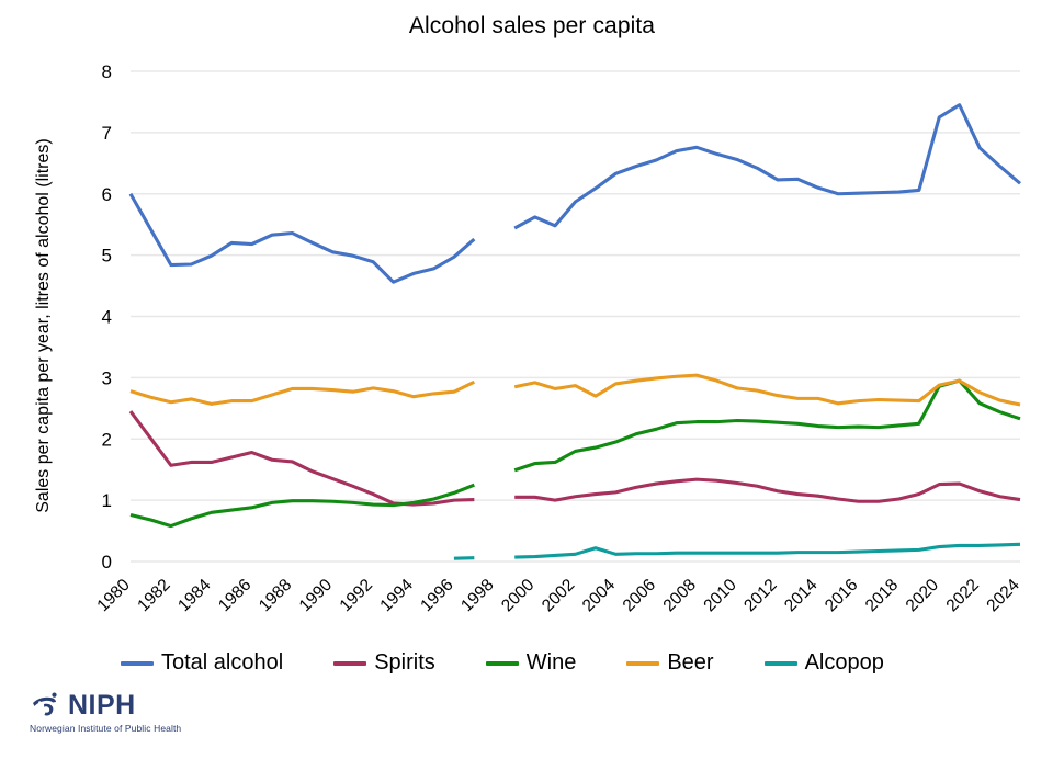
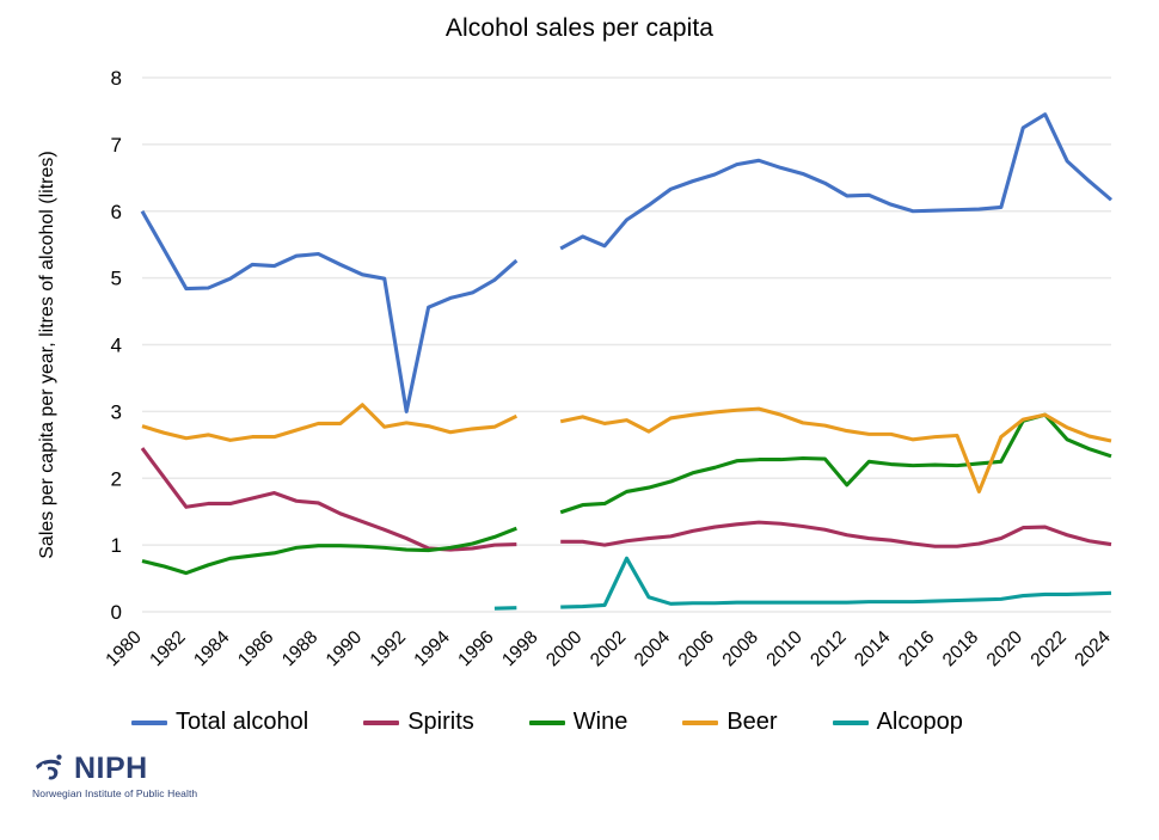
Beer/1990: 2.8 -> 3.1
Total alcohol/1992: 4.9 -> 3.0
Alcopop/2002: 0.1 -> 0.8
Wine/2012: 2.3 -> 1.9
Beer/2018: 2.6 -> 1.8
